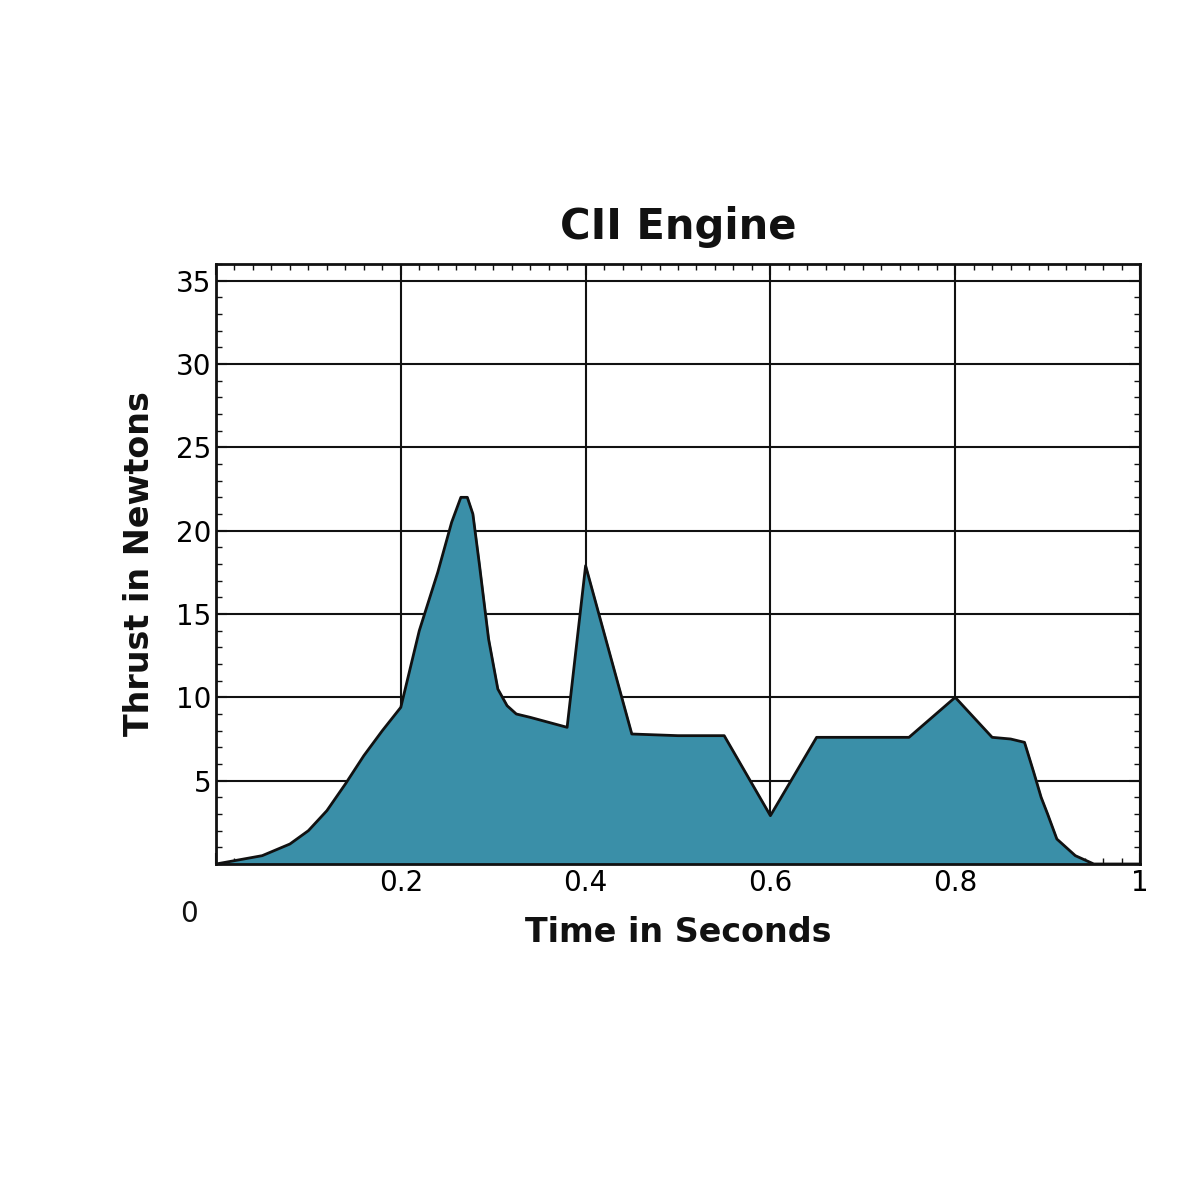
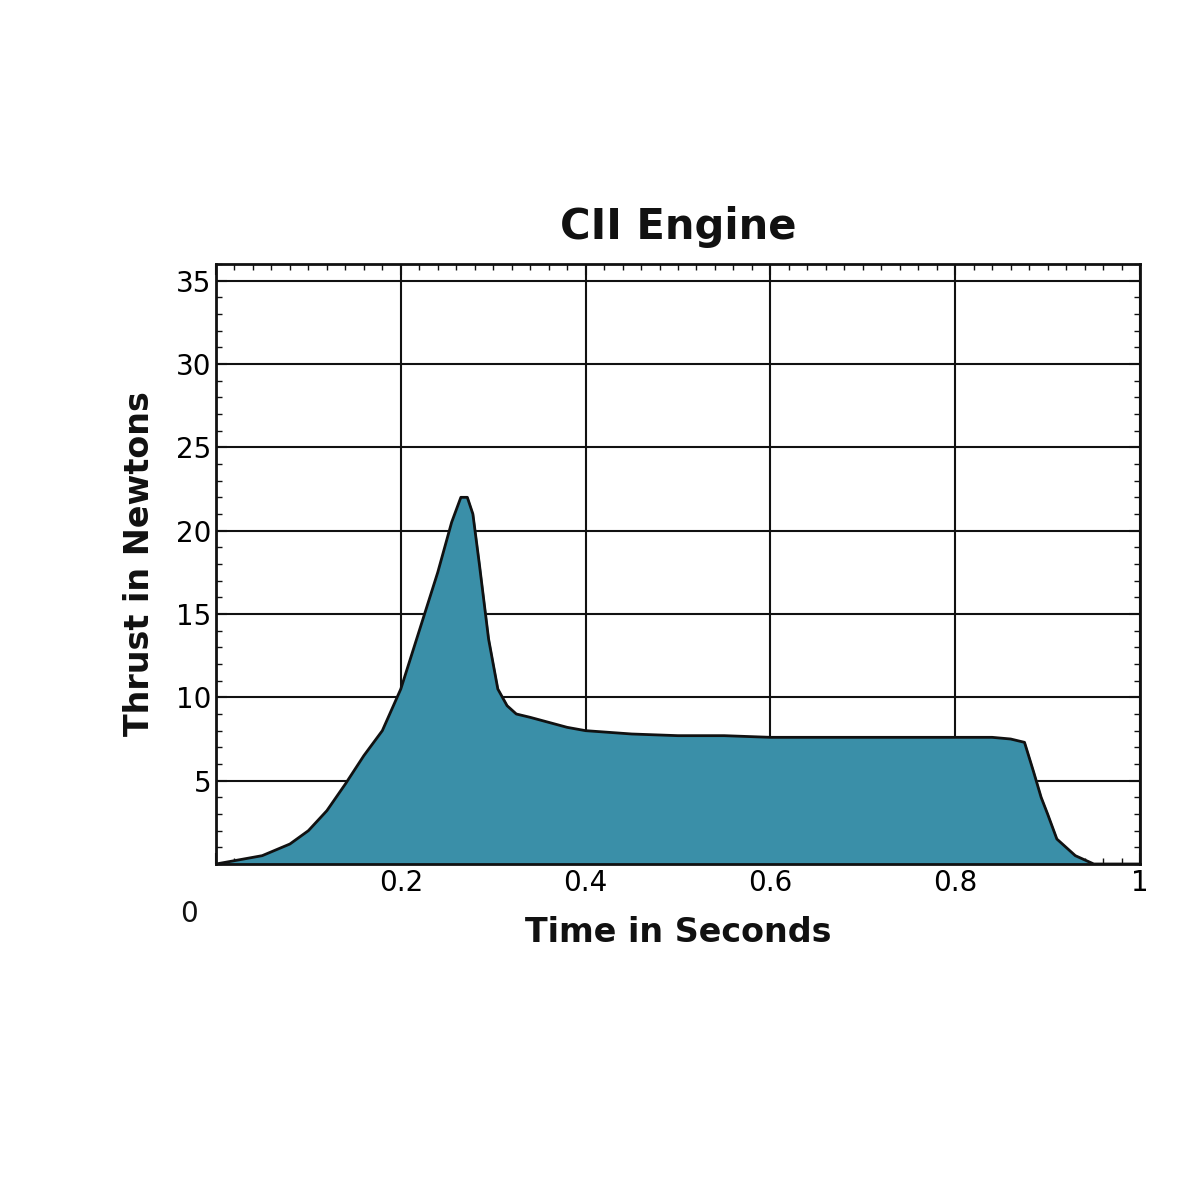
0.2: 9.4 -> 10.5
0.4: 17.9 -> 8.0
0.6: 2.9 -> 7.6
0.8: 10.0 -> 7.6
